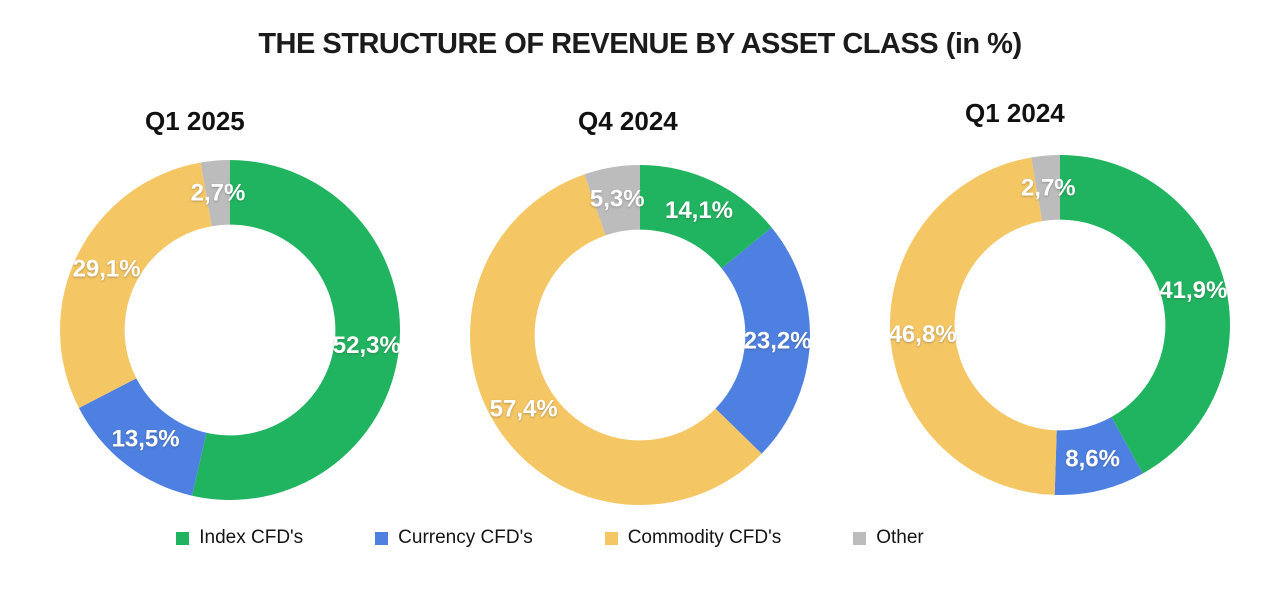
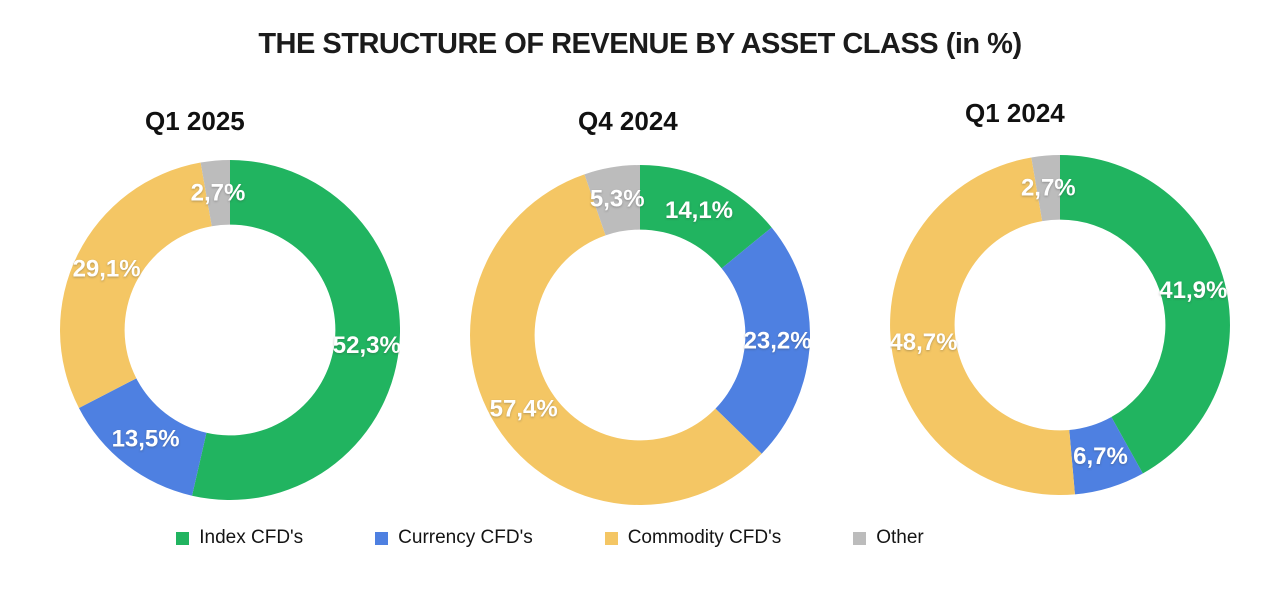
Q1 2024/Currency CFD's: 8,6% -> 6,7%
Q1 2024/Commodity CFD's: 46,8% -> 48,7%
